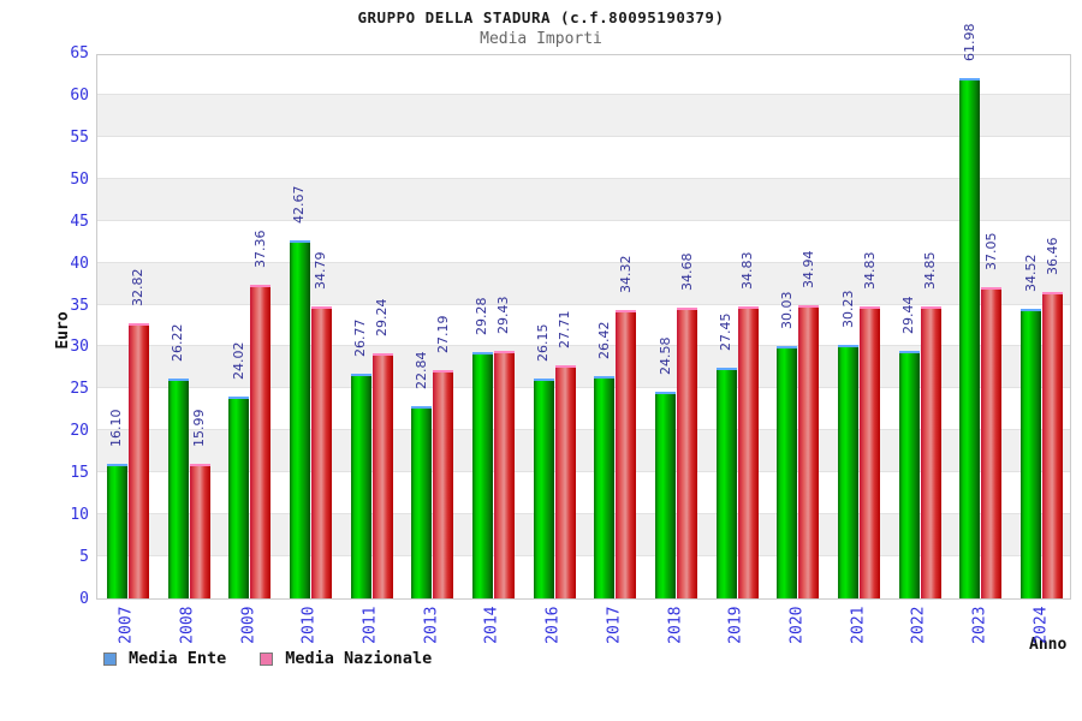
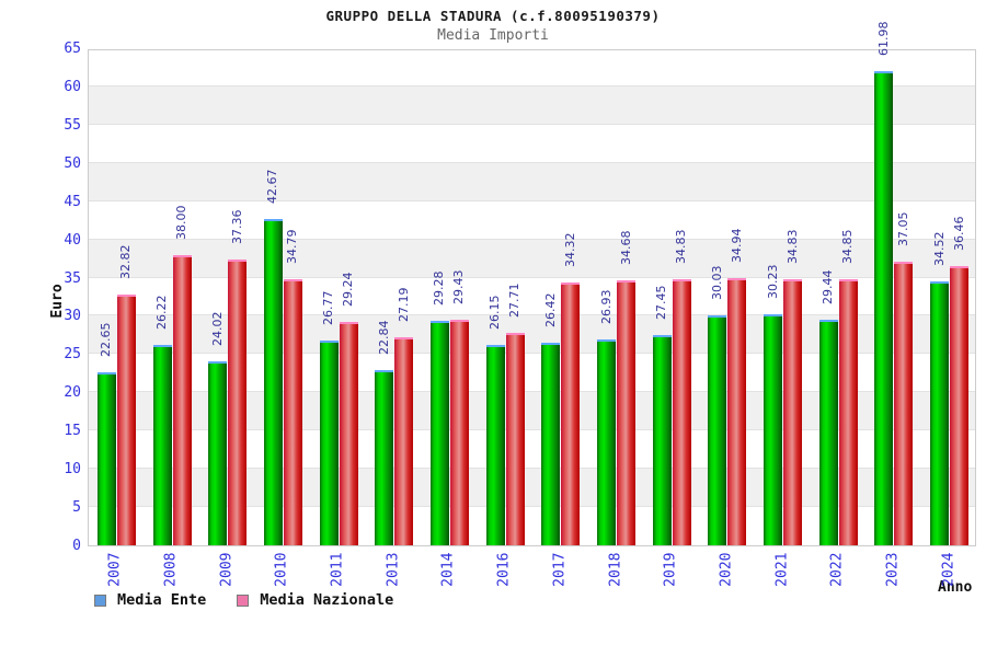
Media Ente/2007: 16.10 -> 22.65
Media Nazionale/2008: 15.99 -> 38.00
Media Ente/2018: 24.58 -> 26.93
